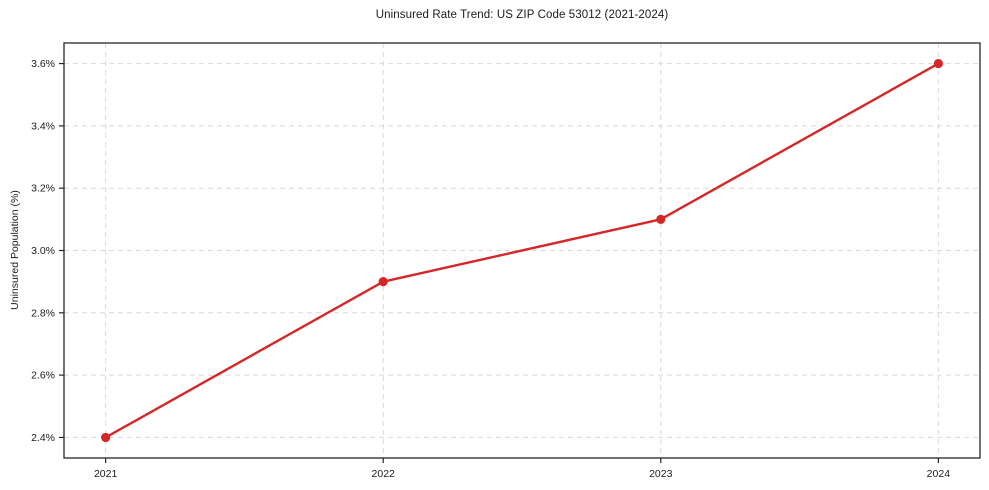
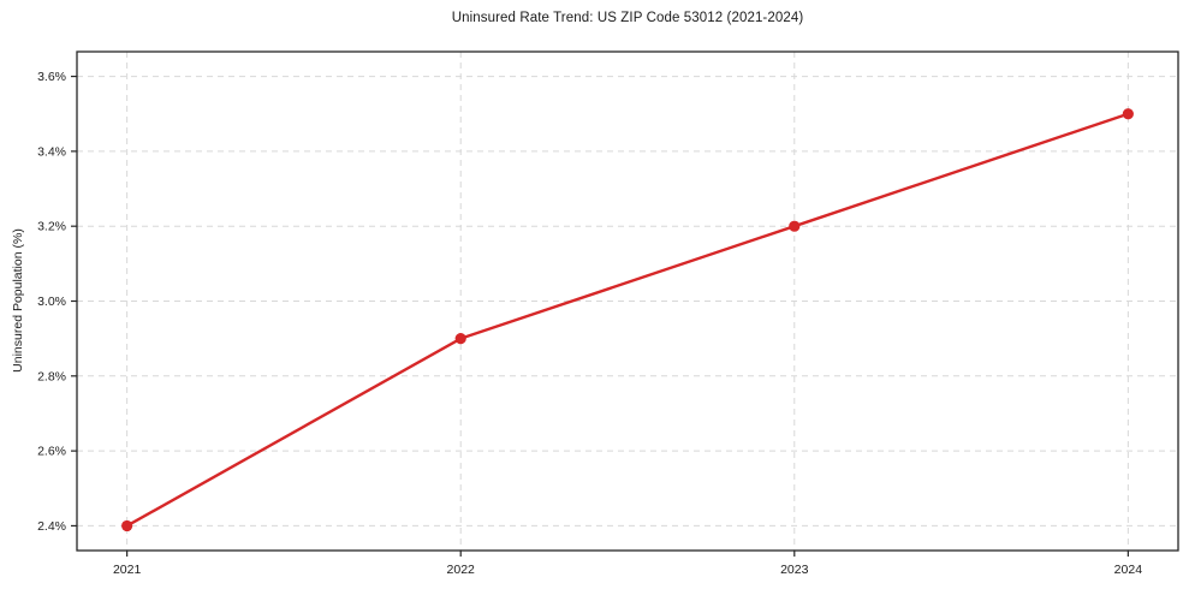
2023: 3.1% -> 3.2%
2024: 3.6% -> 3.5%
